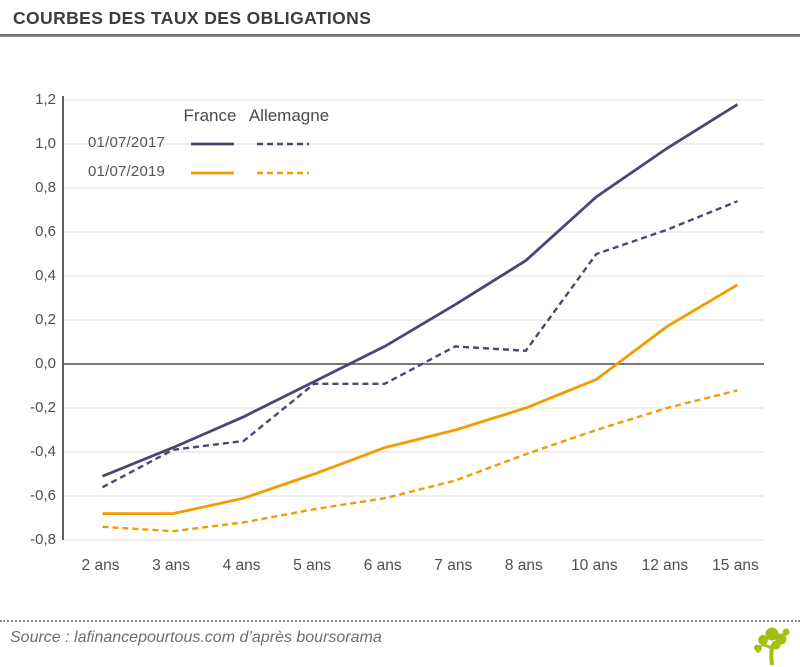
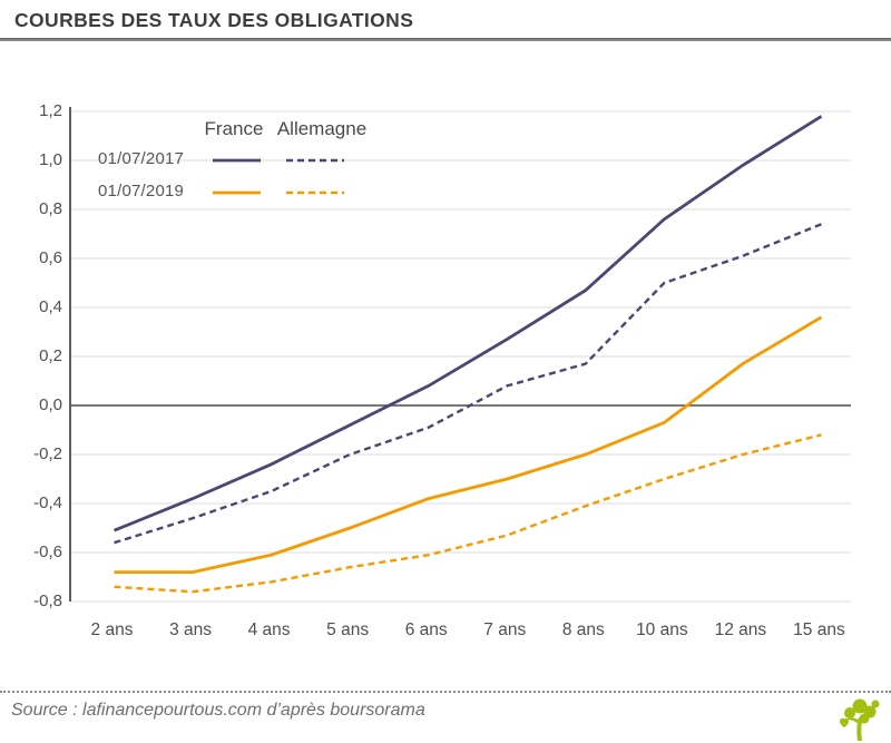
Allemagne 01/07/2017/3 ans: -0,39 -> -0,46
Allemagne 01/07/2017/5 ans: -0,09 -> -0,20
Allemagne 01/07/2017/8 ans: 0,06 -> 0,17
